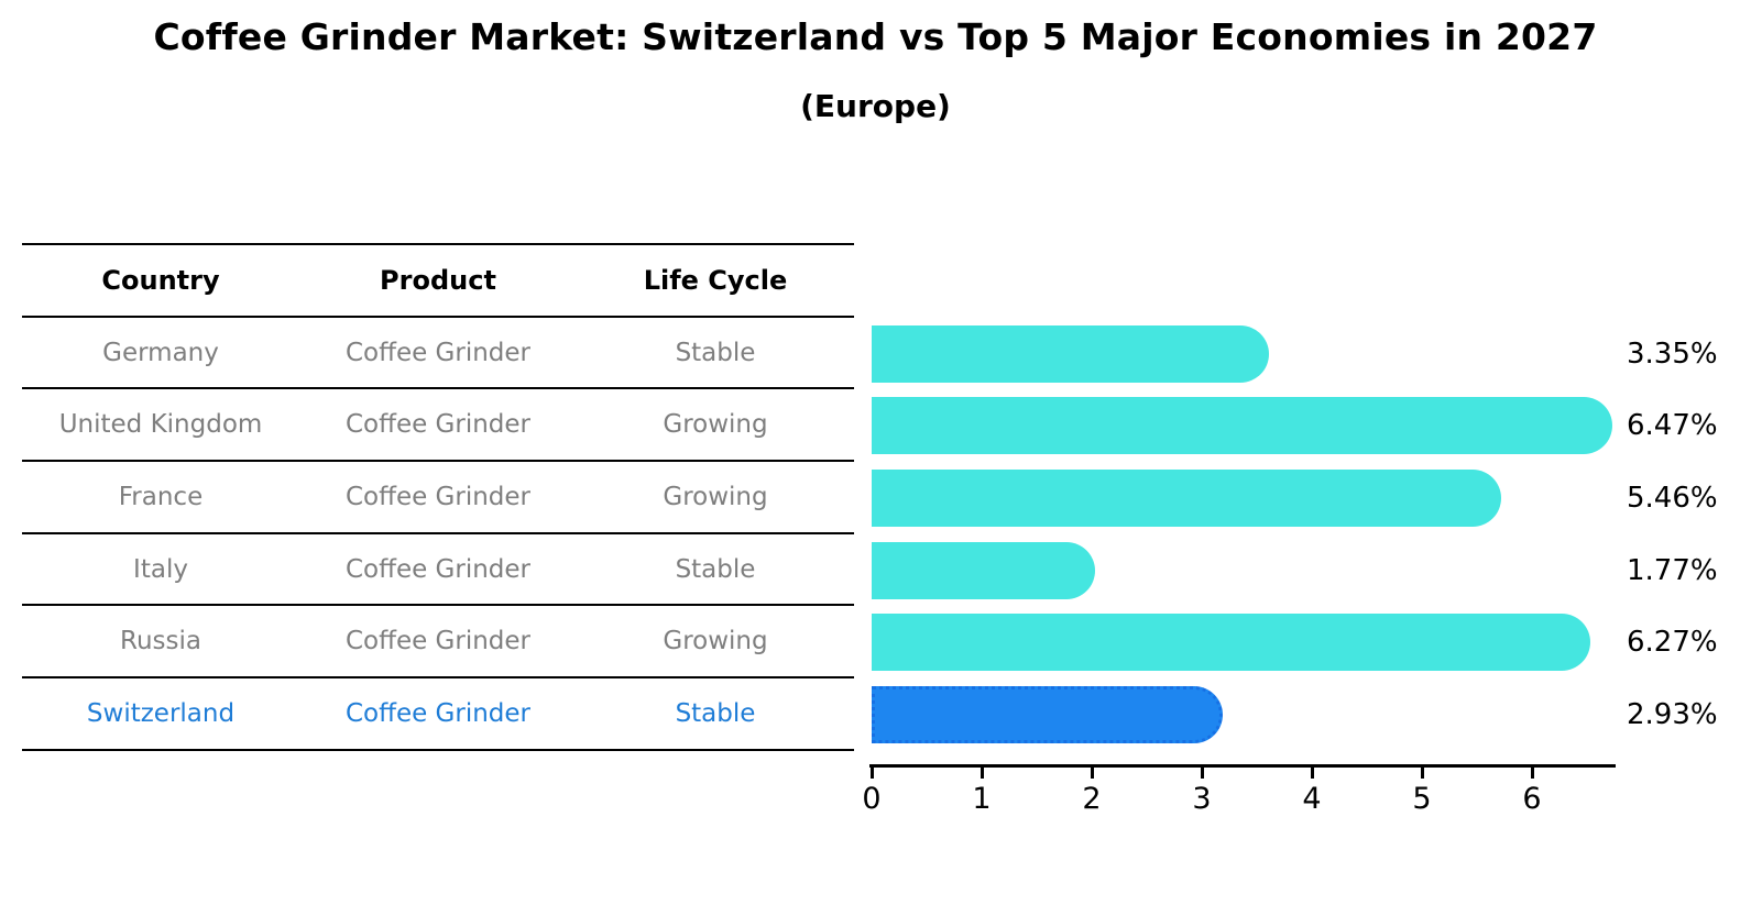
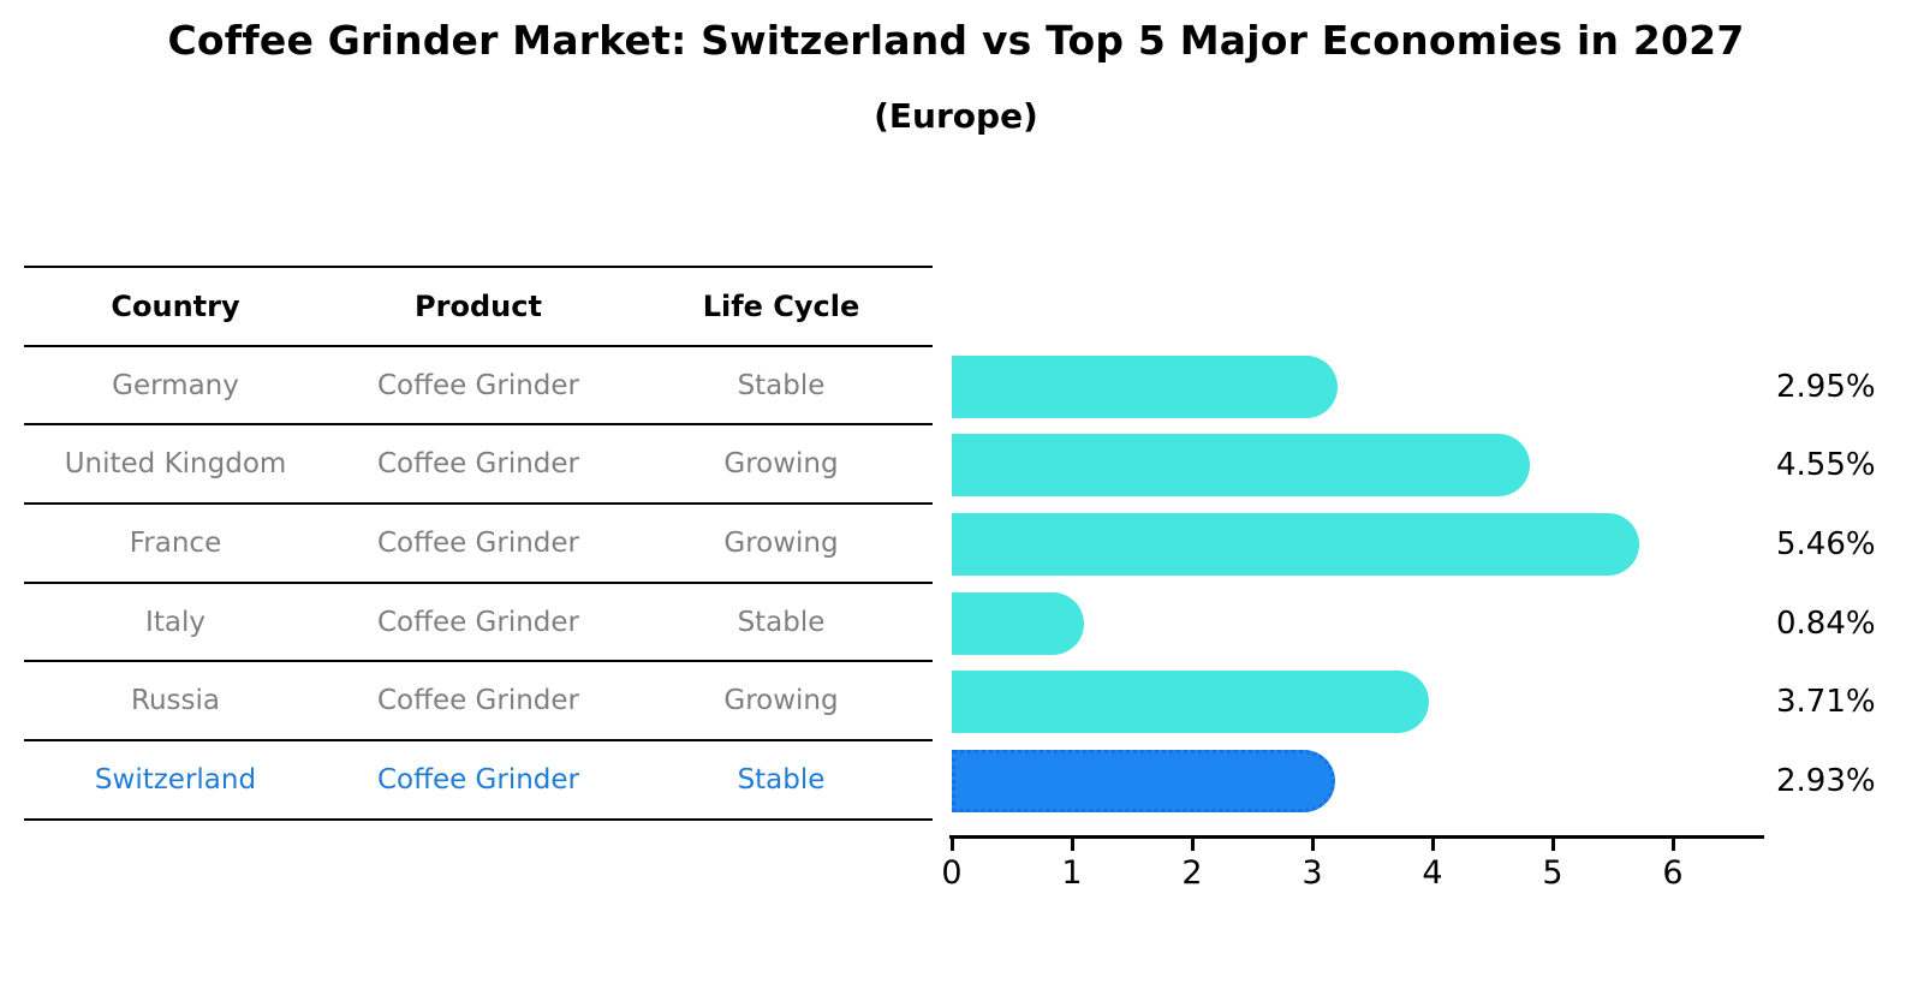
Germany: 3.35% -> 2.95%
United Kingdom: 6.47% -> 4.55%
Italy: 1.77% -> 0.84%
Russia: 6.27% -> 3.71%
